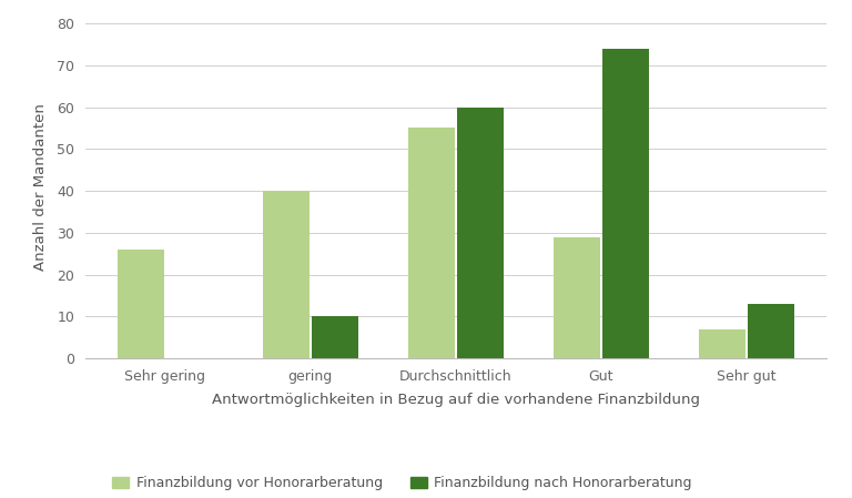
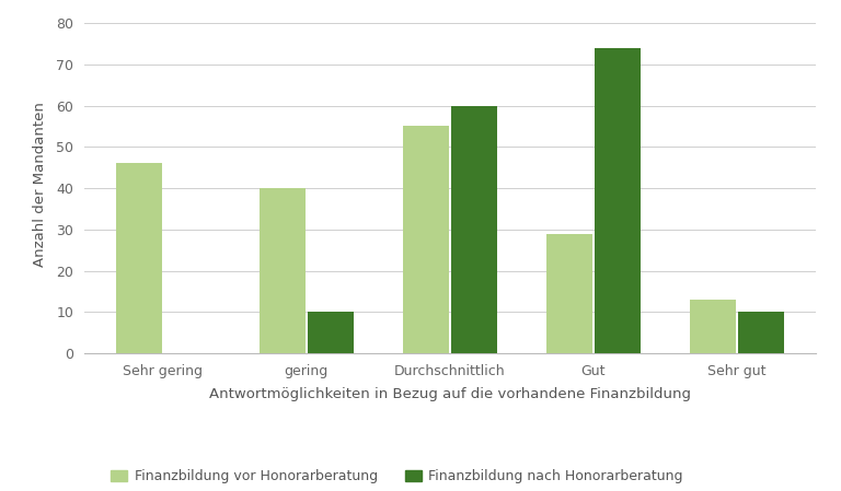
Finanzbildung vor Honorarberatung/Sehr gering: 26 -> 46
Finanzbildung vor Honorarberatung/Sehr gut: 7 -> 13
Finanzbildung nach Honorarberatung/Sehr gut: 13 -> 10
